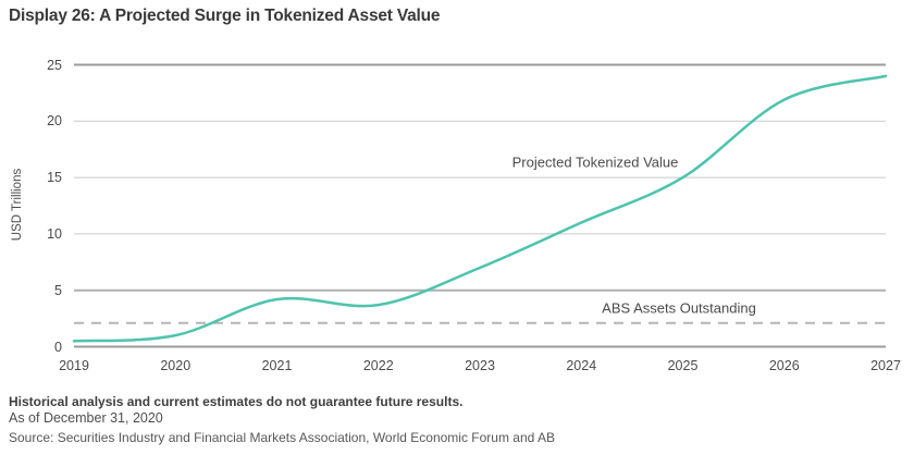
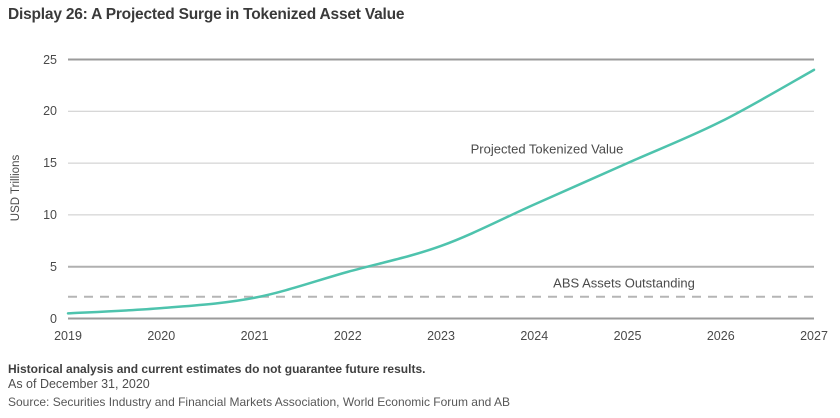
2021: 4.2 -> 2.0
2022: 3.7 -> 4.5
2026: 21.9 -> 19.0
